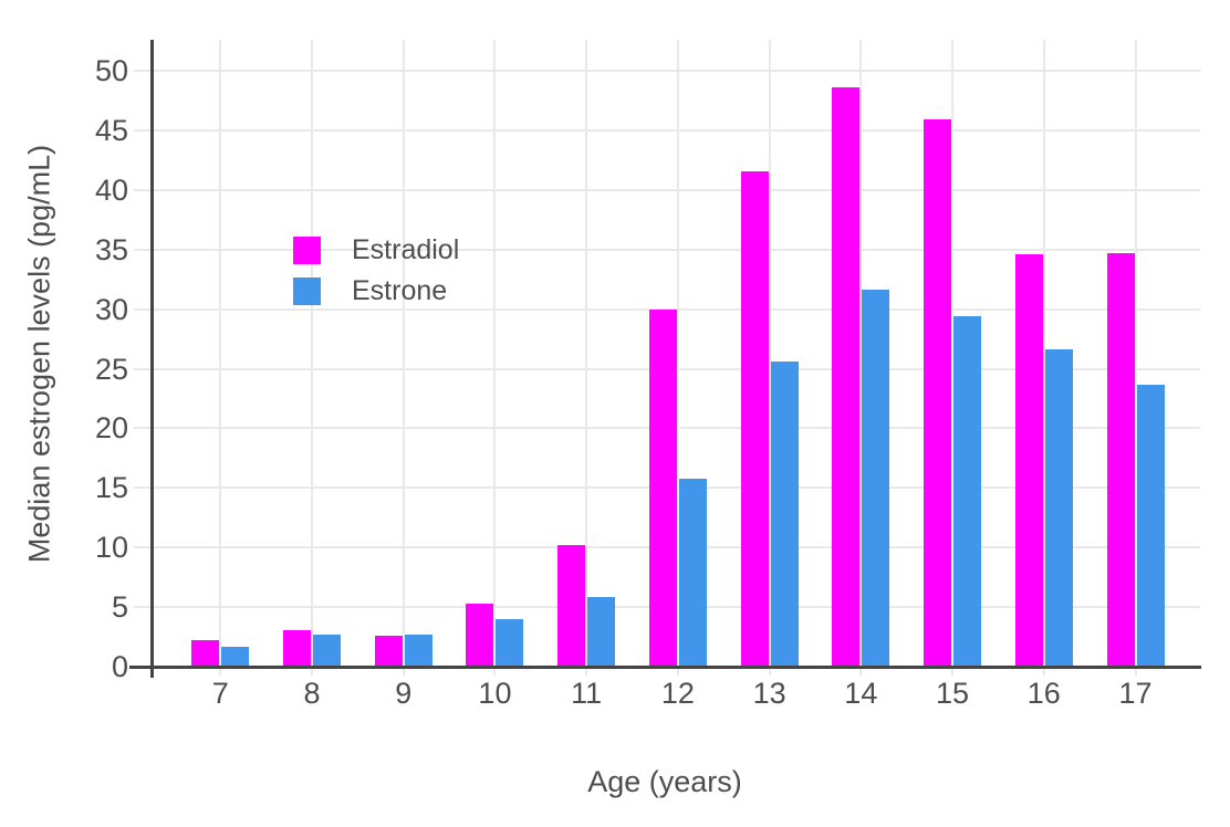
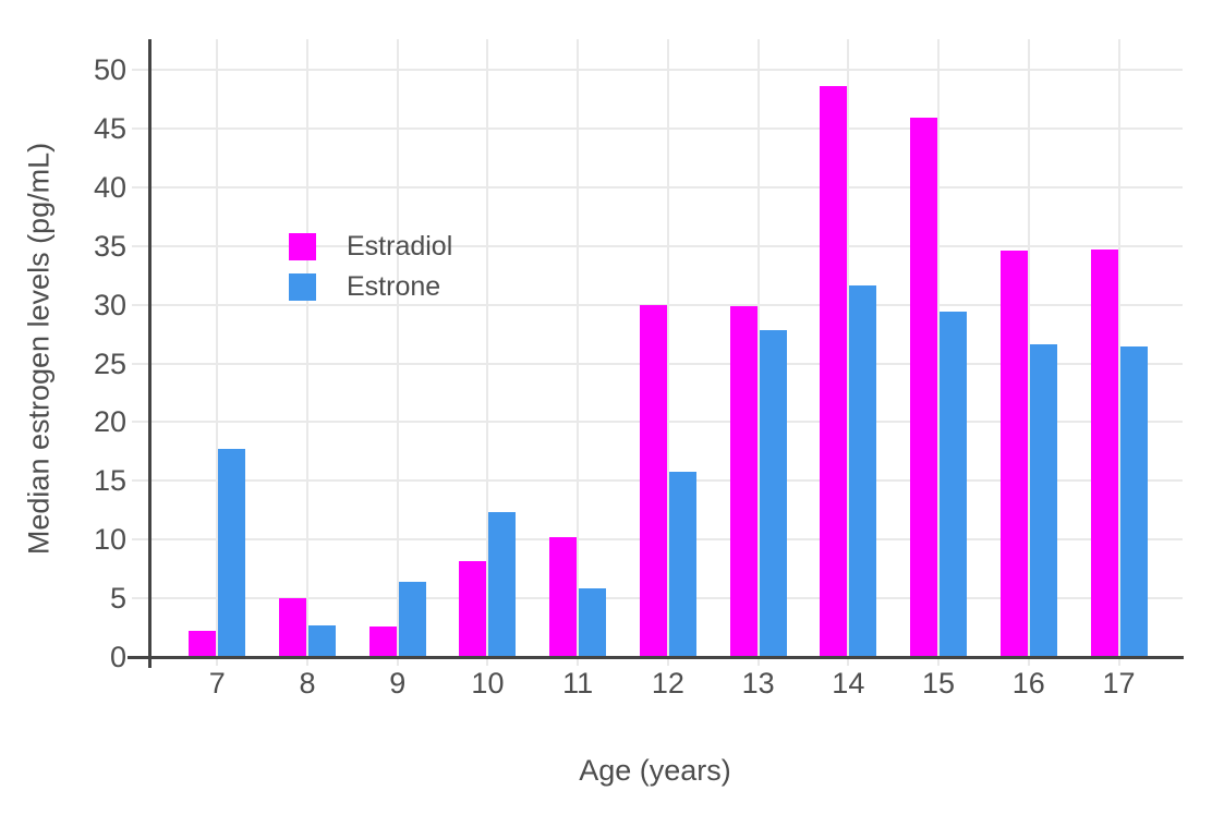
Estrone/7: 1.7 -> 17.7
Estradiol/8: 3.1 -> 5.0
Estrone/9: 2.6 -> 6.4
Estradiol/10: 5.3 -> 8.2
Estrone/10: 4.0 -> 12.3
Estradiol/13: 41.6 -> 29.9
Estrone/13: 25.6 -> 27.8
Estrone/17: 23.7 -> 26.4
